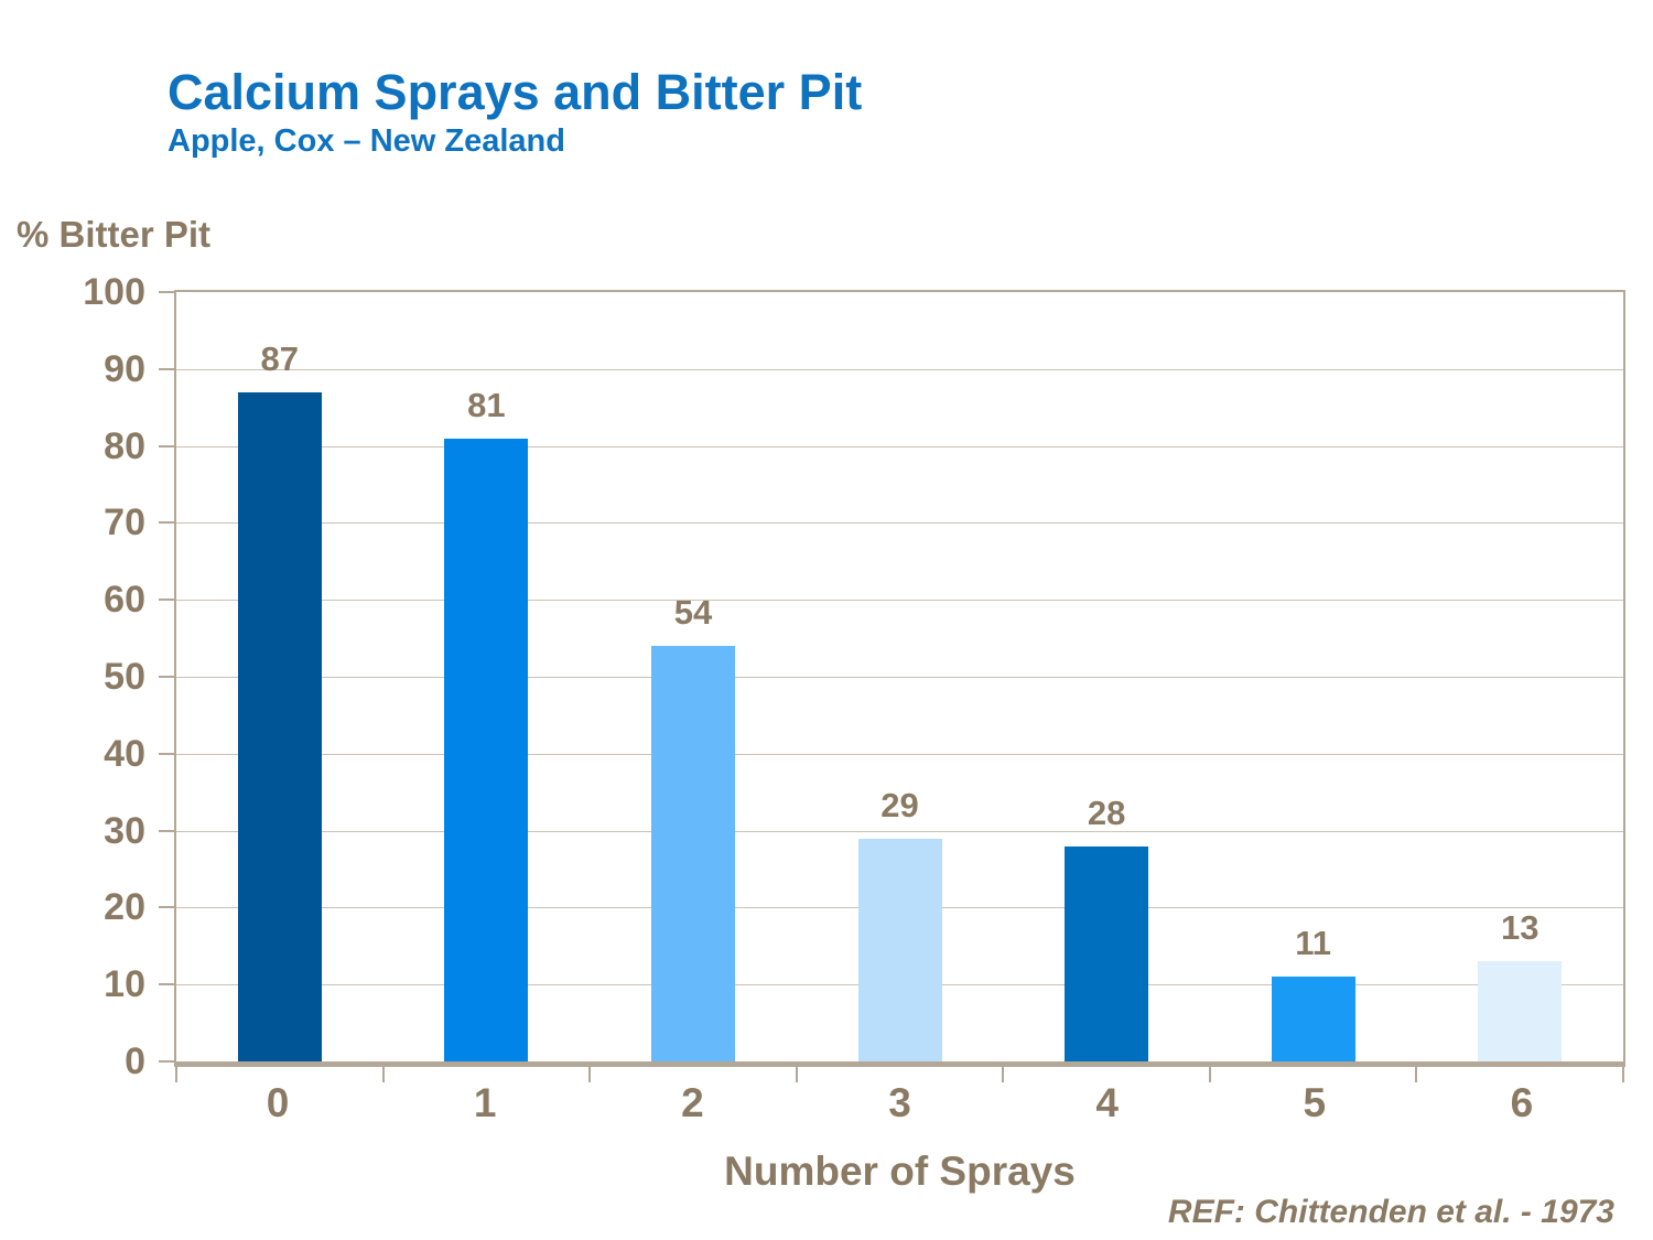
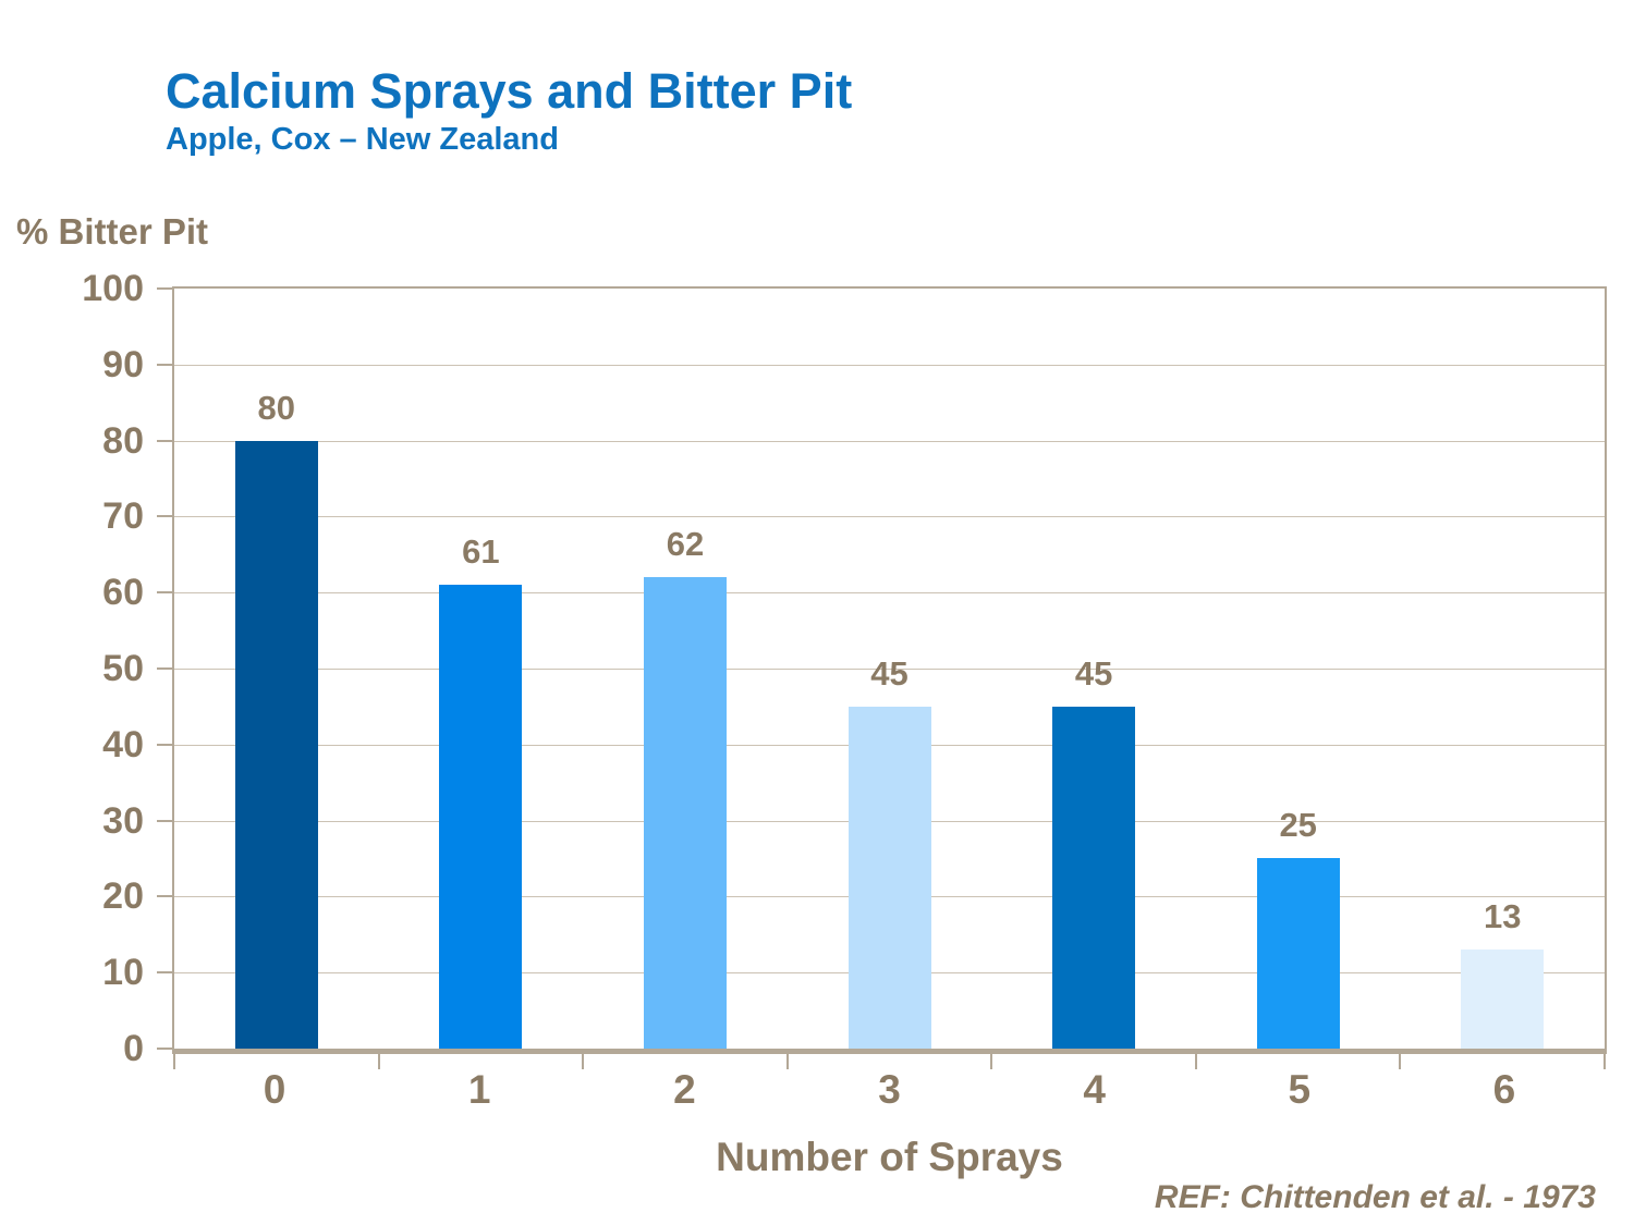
0: 87 -> 80
1: 81 -> 61
2: 54 -> 62
3: 29 -> 45
4: 28 -> 45
5: 11 -> 25
